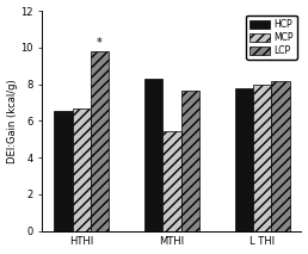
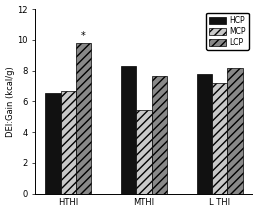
MCP/L THI: 8.0 -> 7.2
